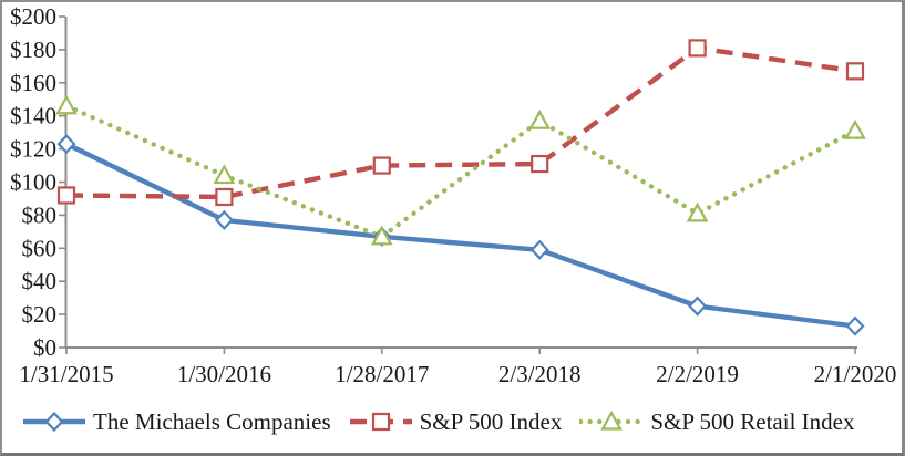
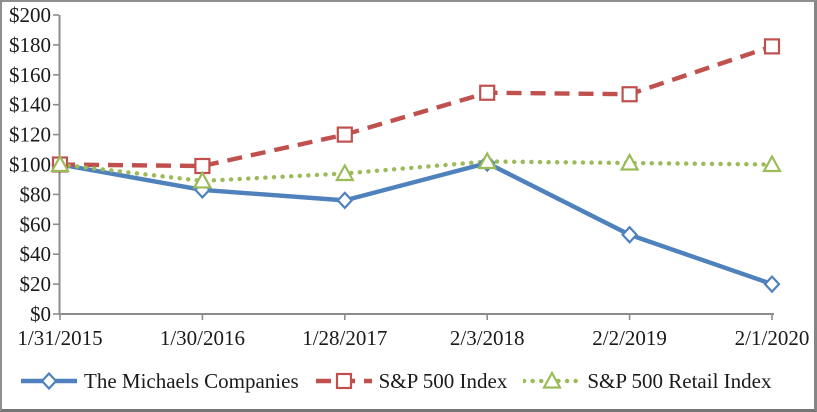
The Michaels Companies/1/31/2015: $123 -> $100
S&P 500 Index/1/31/2015: $92 -> $100
S&P 500 Retail Index/1/31/2015: $146 -> $100
The Michaels Companies/1/30/2016: $77 -> $83
S&P 500 Index/1/30/2016: $91 -> $99
S&P 500 Retail Index/1/30/2016: $104 -> $89
The Michaels Companies/1/28/2017: $67 -> $76
S&P 500 Index/1/28/2017: $110 -> $120
S&P 500 Retail Index/1/28/2017: $67 -> $94
The Michaels Companies/2/3/2018: $59 -> $101
S&P 500 Index/2/3/2018: $111 -> $148
S&P 500 Retail Index/2/3/2018: $137 -> $102
The Michaels Companies/2/2/2019: $25 -> $53
S&P 500 Index/2/2/2019: $181 -> $147
S&P 500 Retail Index/2/2/2019: $81 -> $101
The Michaels Companies/2/1/2020: $13 -> $20
S&P 500 Index/2/1/2020: $167 -> $179
S&P 500 Retail Index/2/1/2020: $131 -> $100
